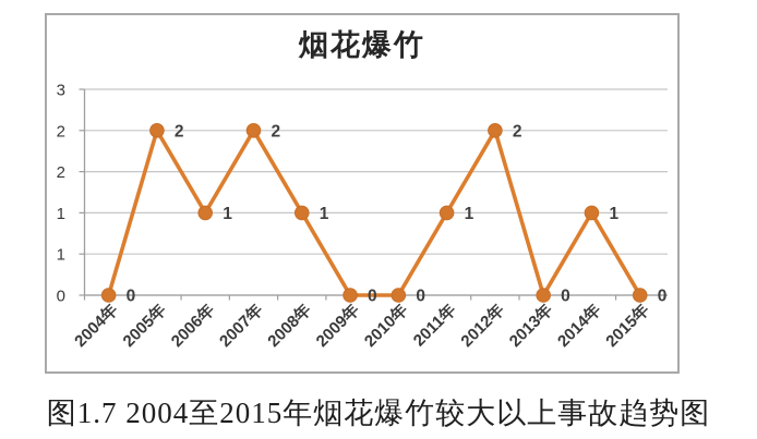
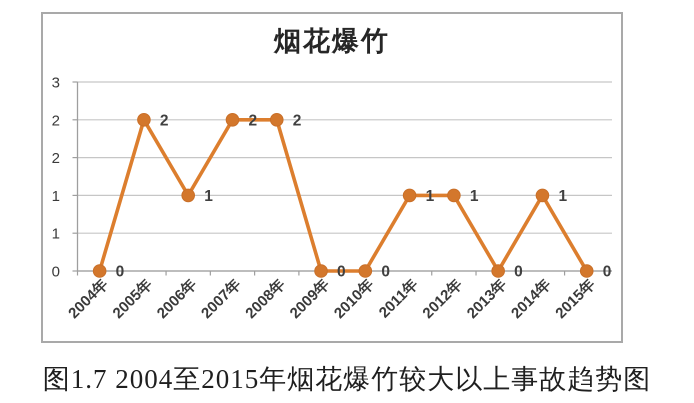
2008年: 1 -> 2
2012年: 2 -> 1
